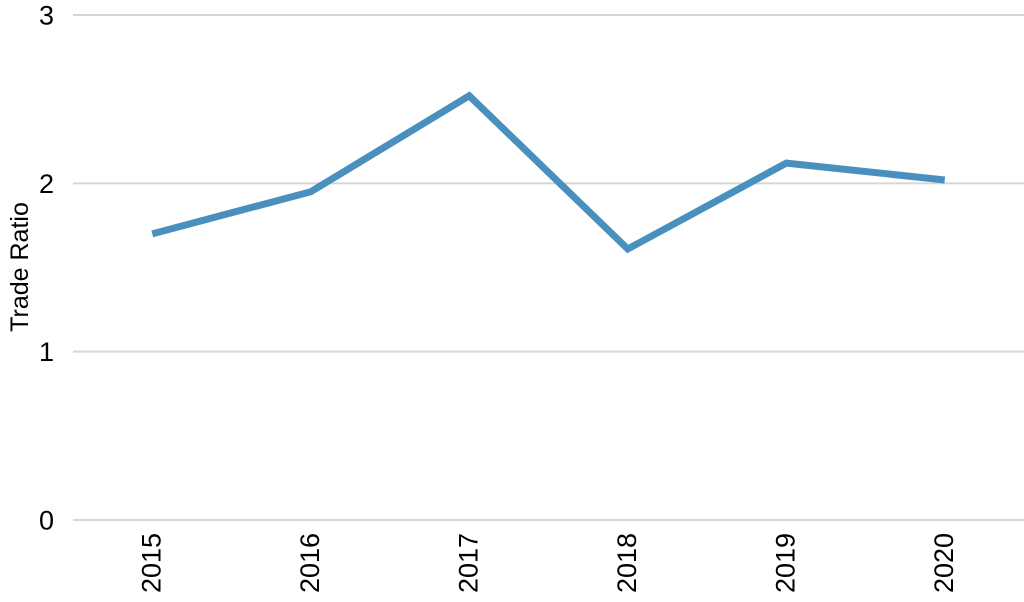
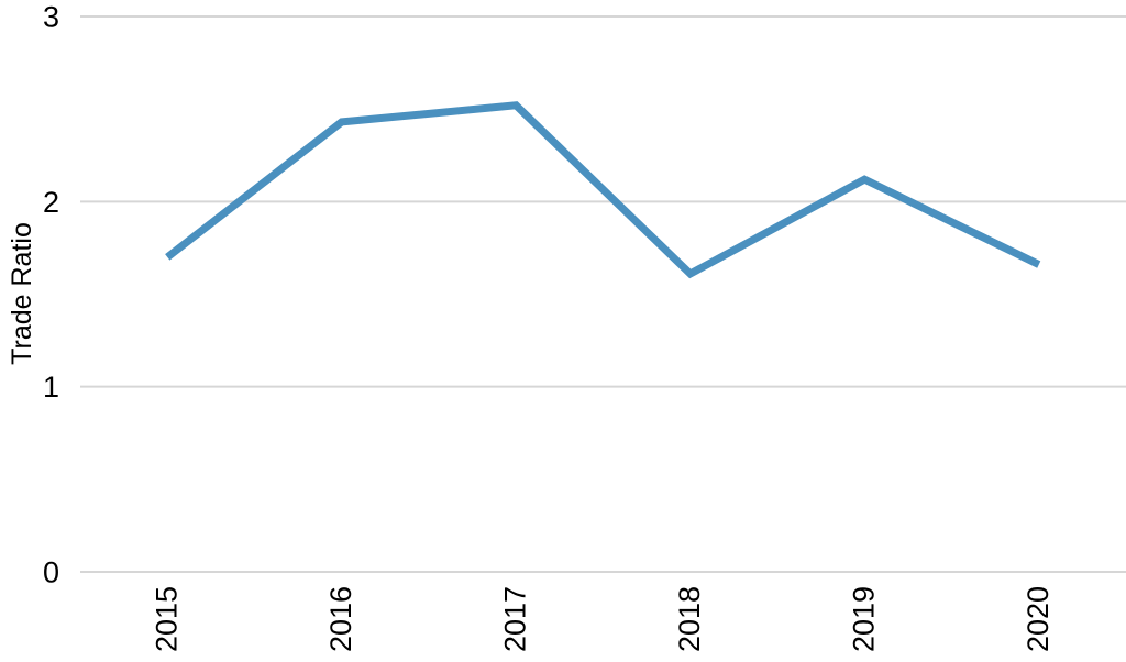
2016: 1.95 -> 2.43
2020: 2.02 -> 1.66
